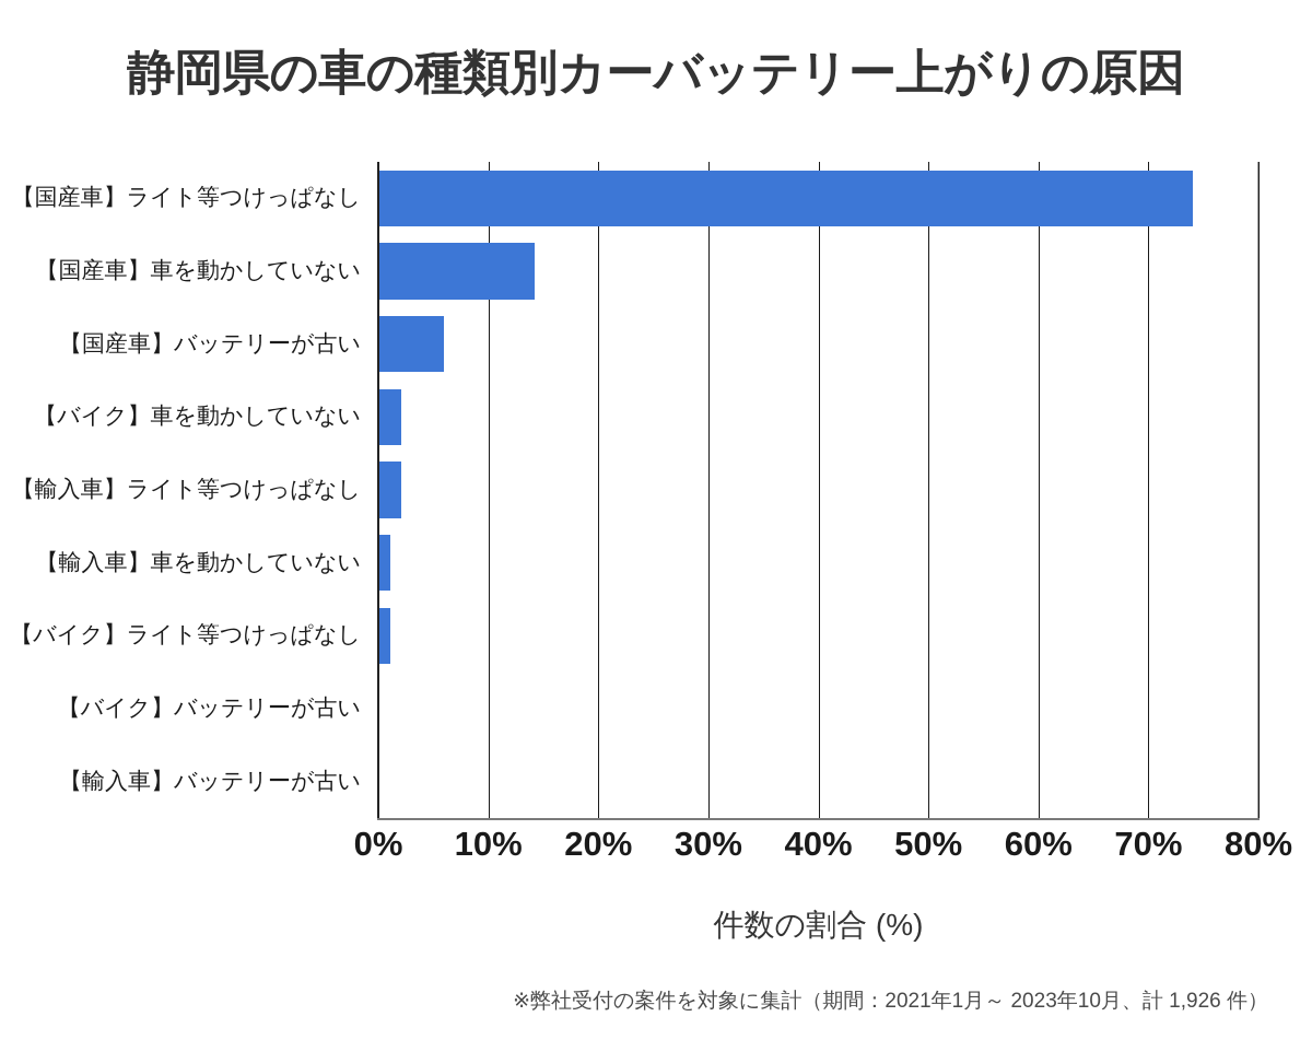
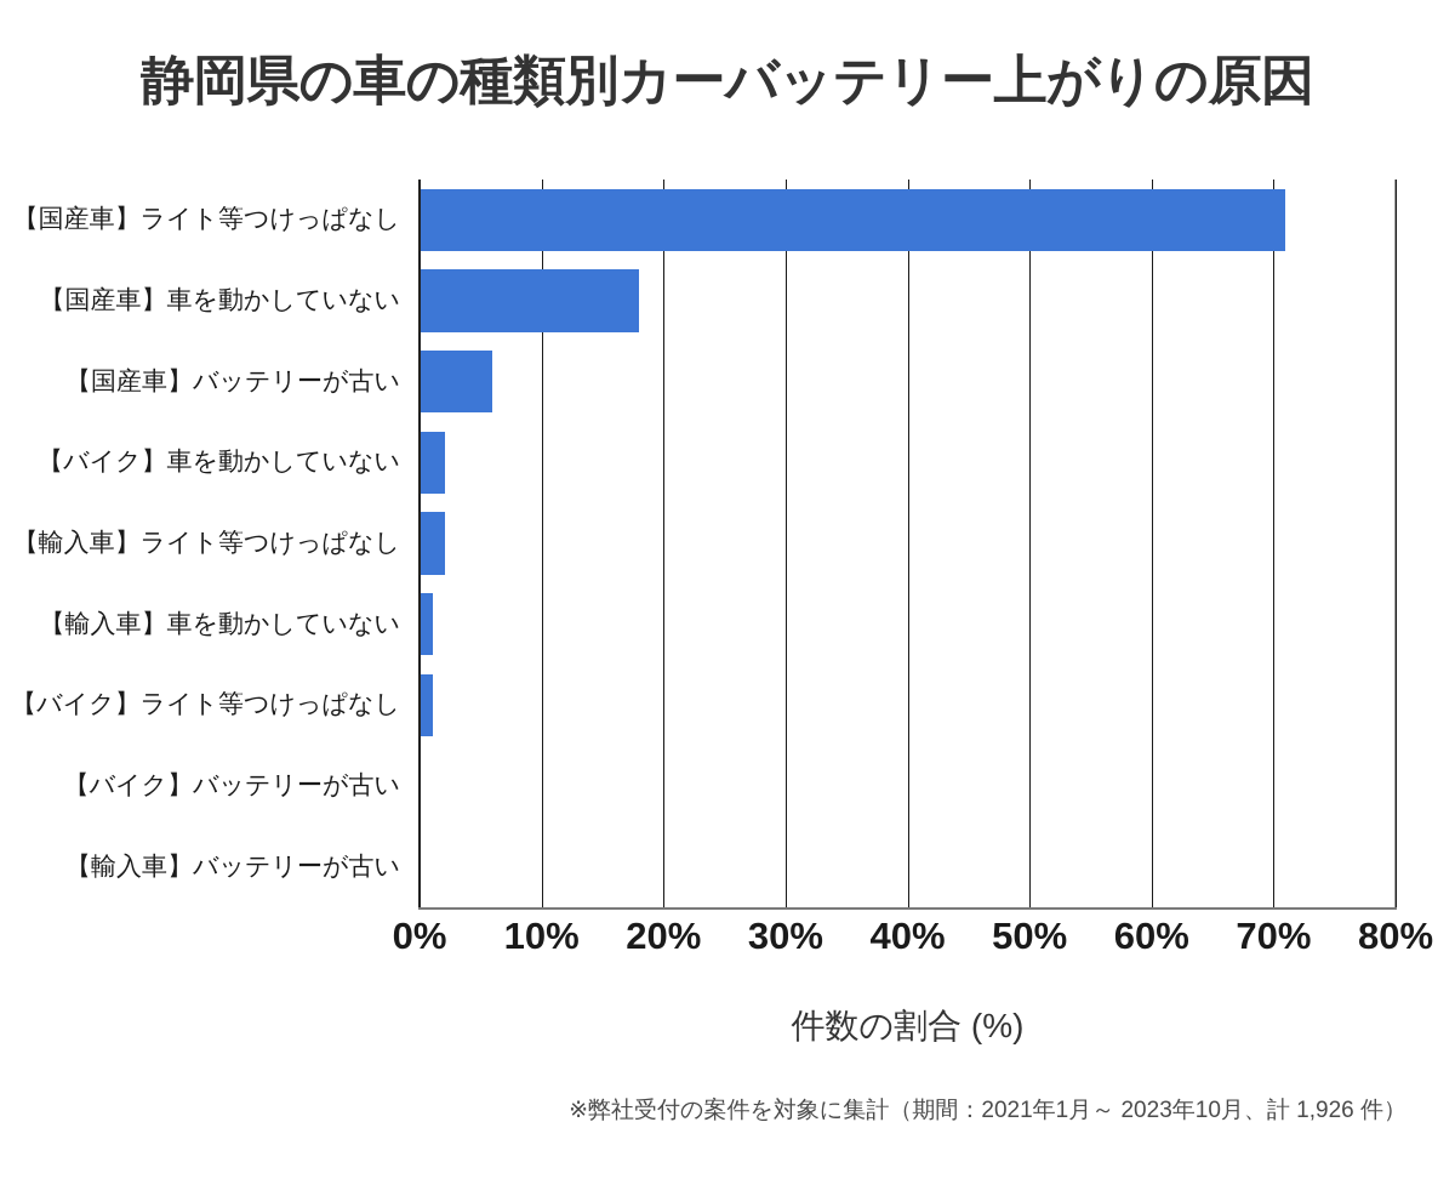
【国産車】ライト等つけっぱなし: 74% -> 71%
【国産車】車を動かしていない: 14% -> 18%
